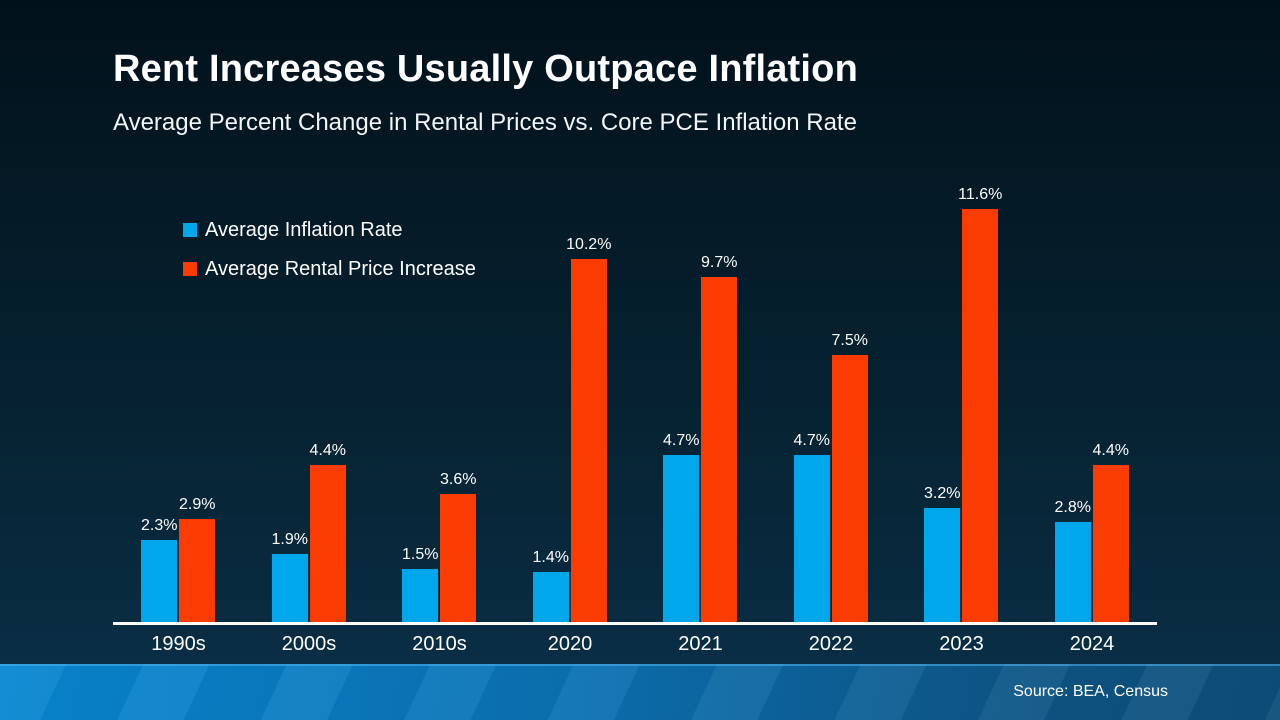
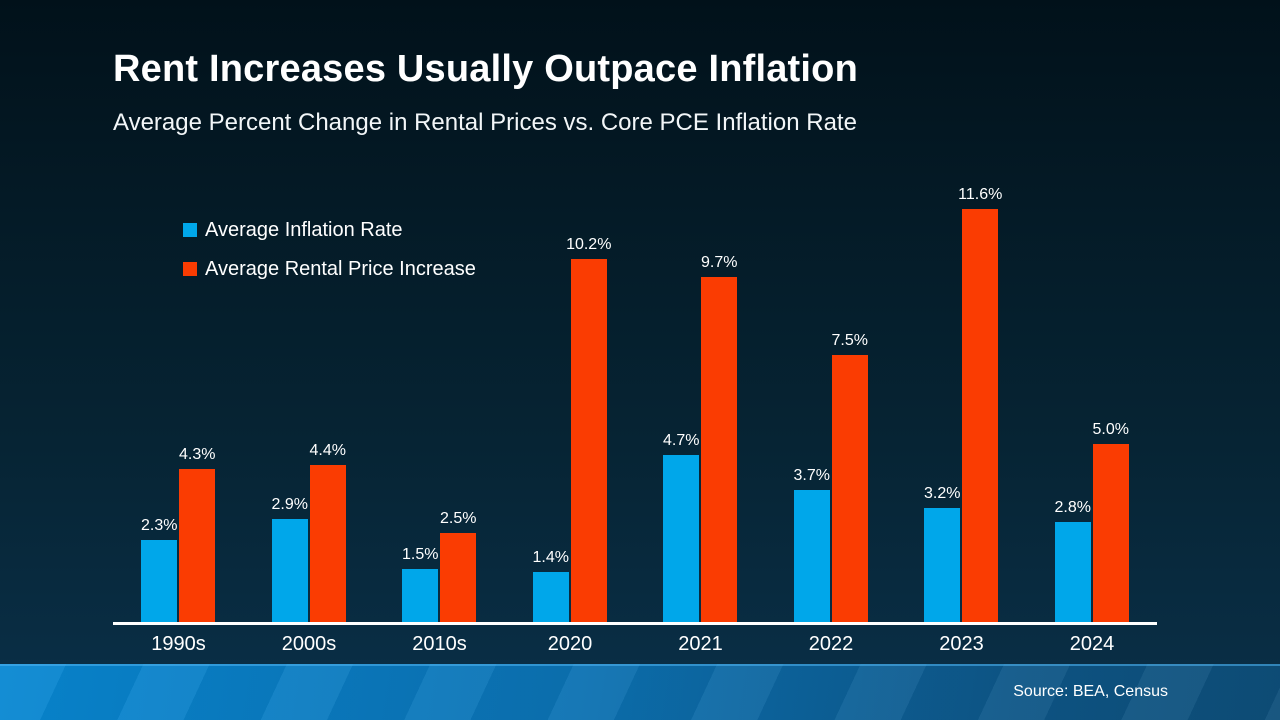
Average Rental Price Increase/1990s: 2.9% -> 4.3%
Average Inflation Rate/2000s: 1.9% -> 2.9%
Average Rental Price Increase/2010s: 3.6% -> 2.5%
Average Inflation Rate/2022: 4.7% -> 3.7%
Average Rental Price Increase/2024: 4.4% -> 5.0%
